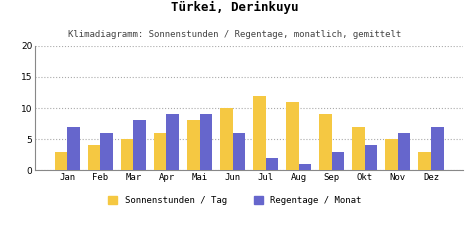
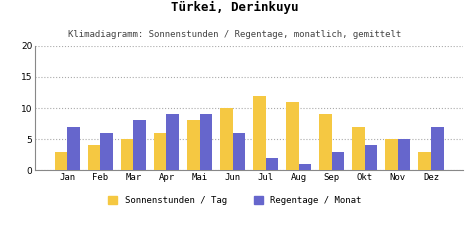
Regentage / Monat/Nov: 6 -> 5
